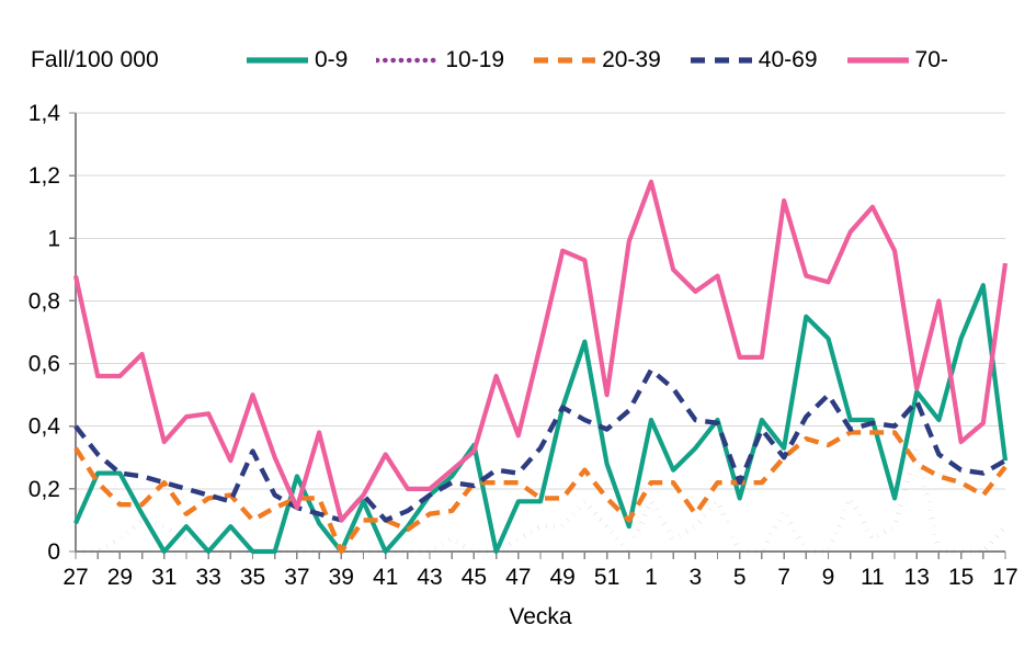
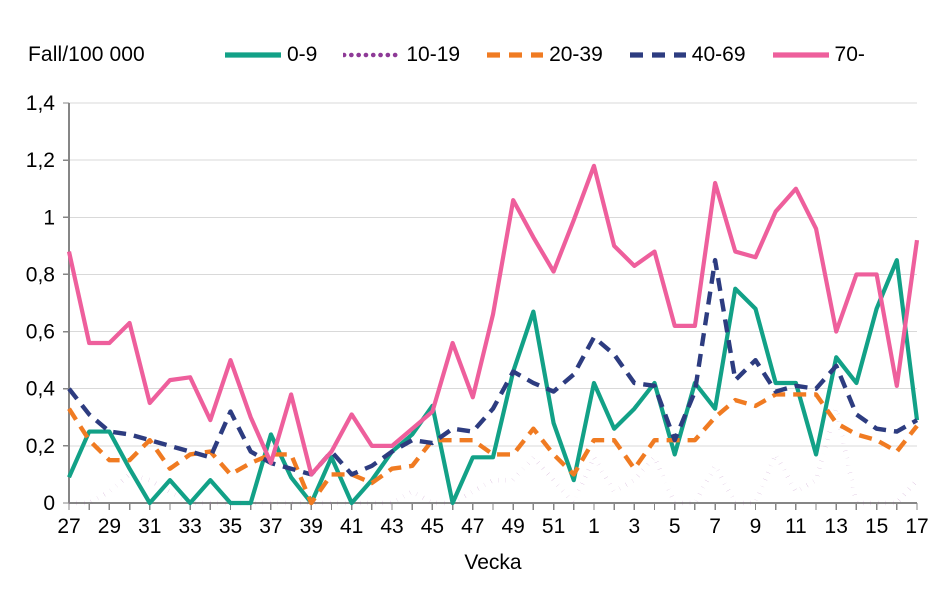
70-/49: 0,96 -> 1,06
70-/51: 0,50 -> 0,81
40-69/7: 0,30 -> 0,85
70-/13: 0,52 -> 0,60
70-/15: 0,35 -> 0,80
